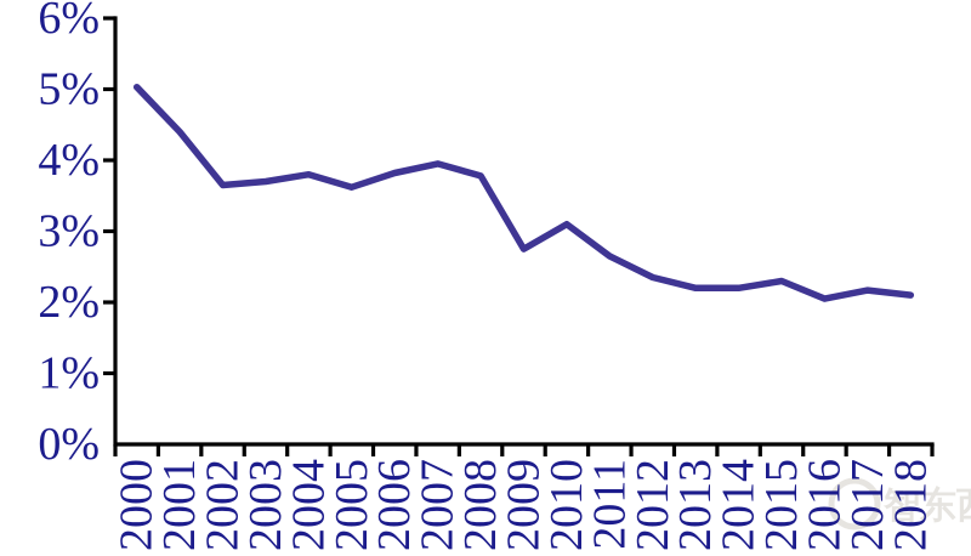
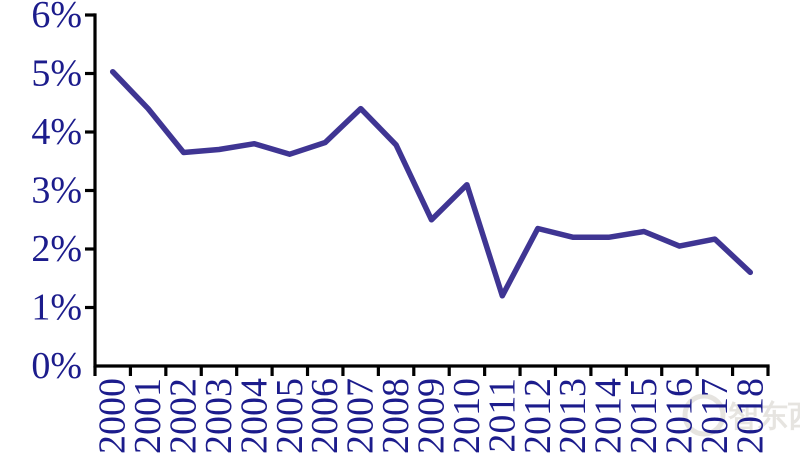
2007: 4.0% -> 4.4%
2009: 2.8% -> 2.5%
2011: 2.6% -> 1.2%
2018: 2.1% -> 1.6%
